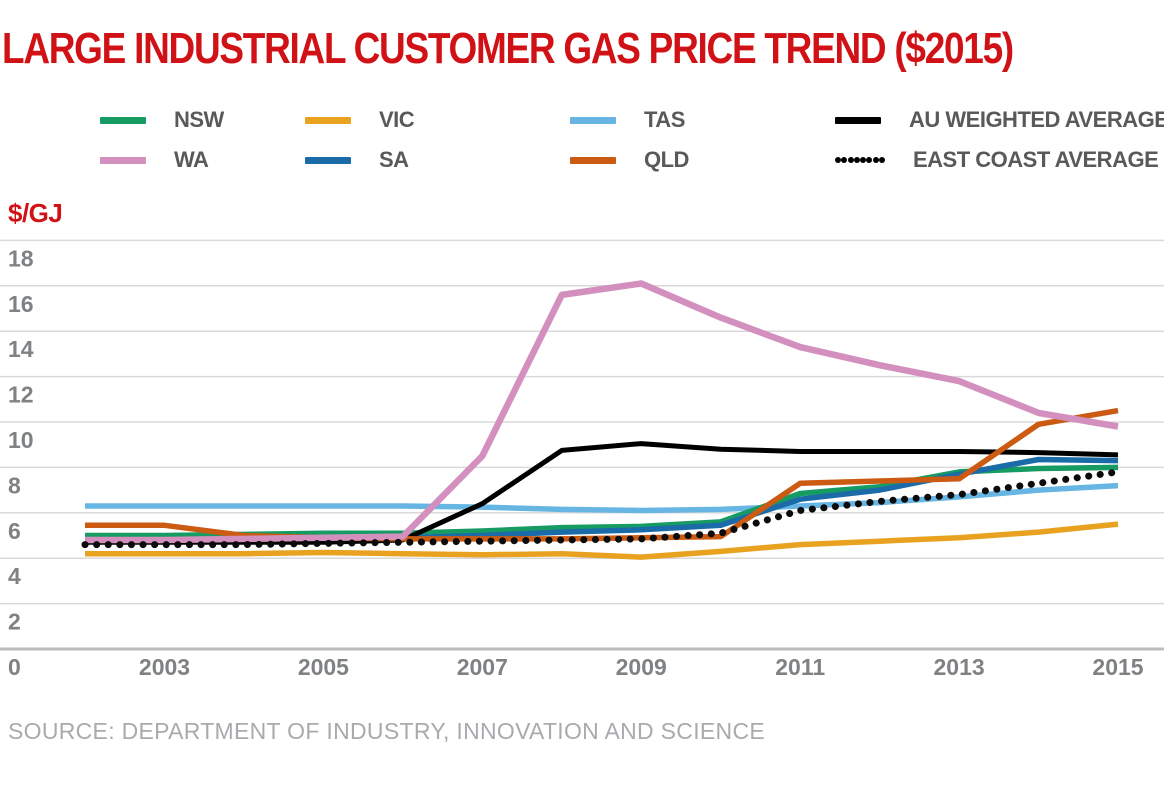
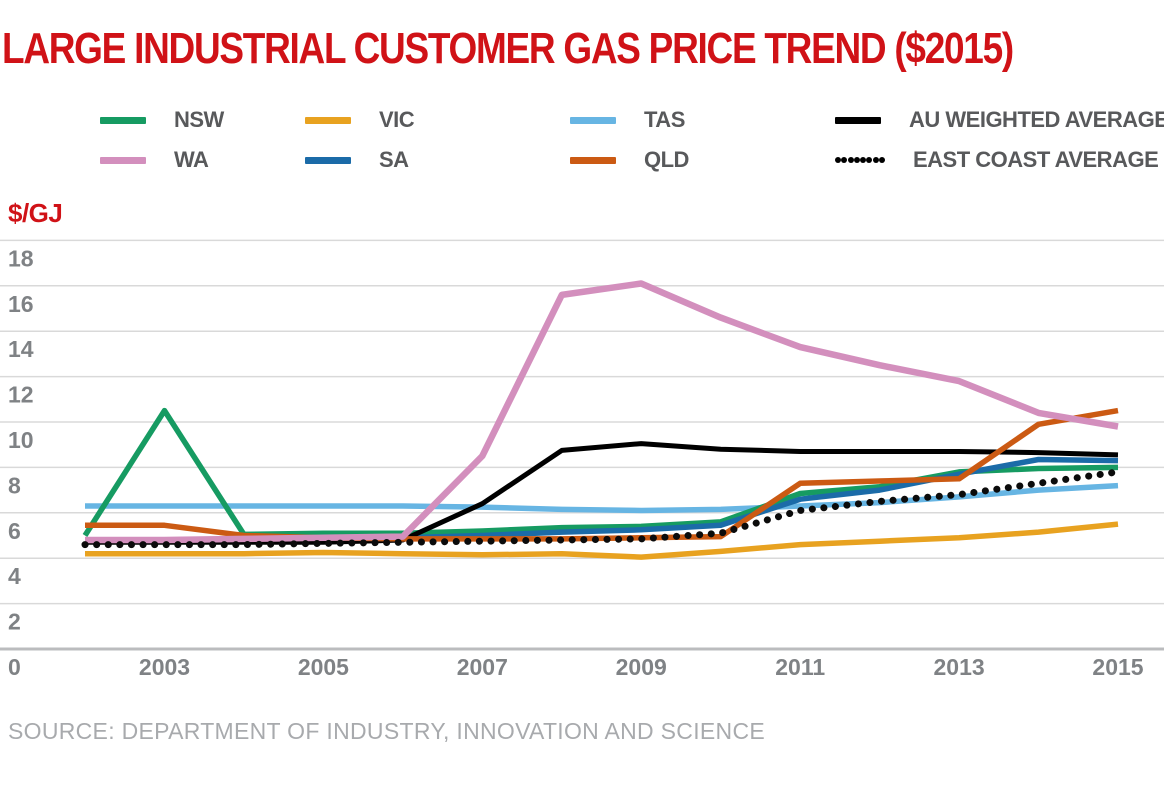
NSW/2003: 5.0 -> 10.5
